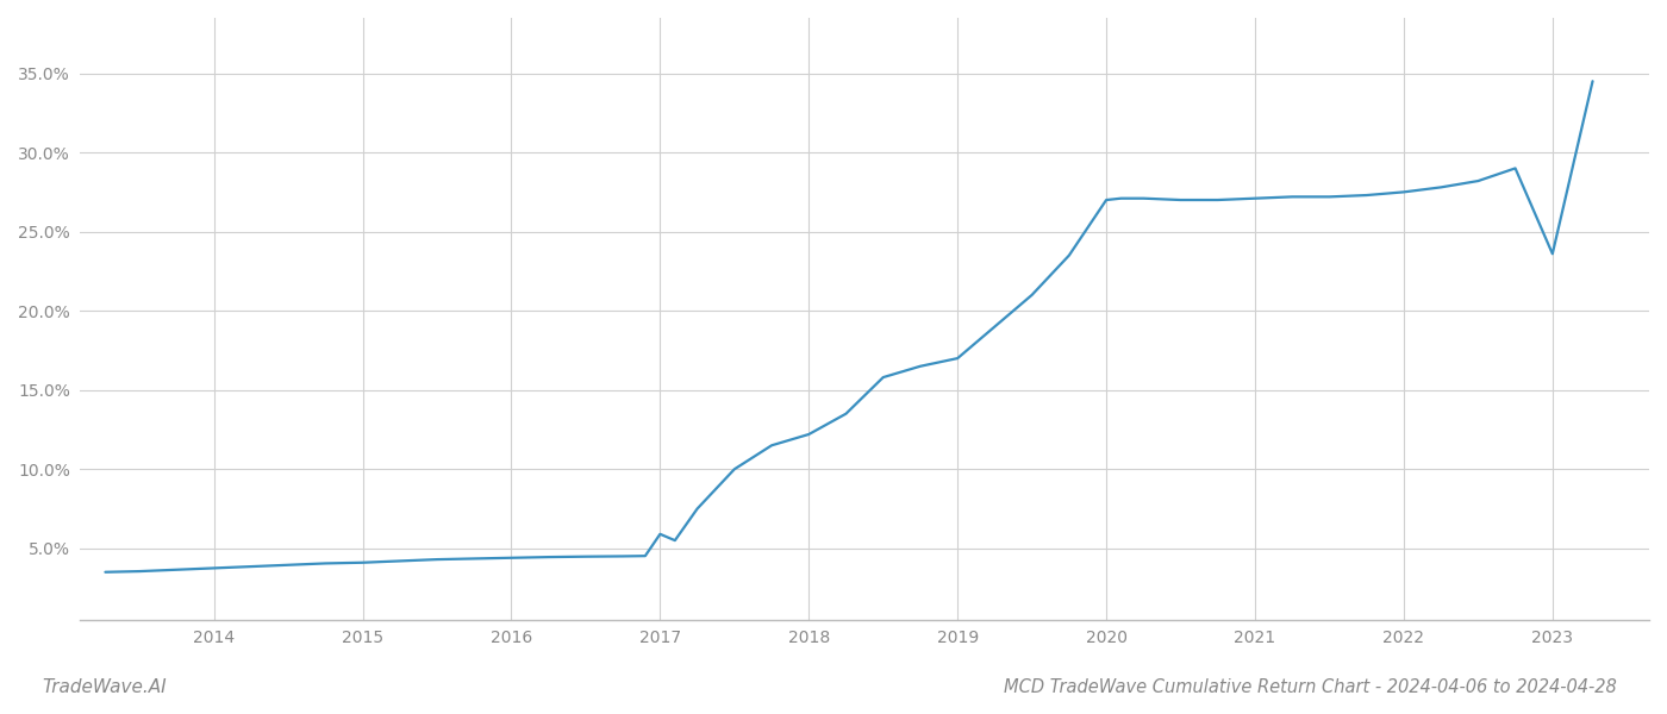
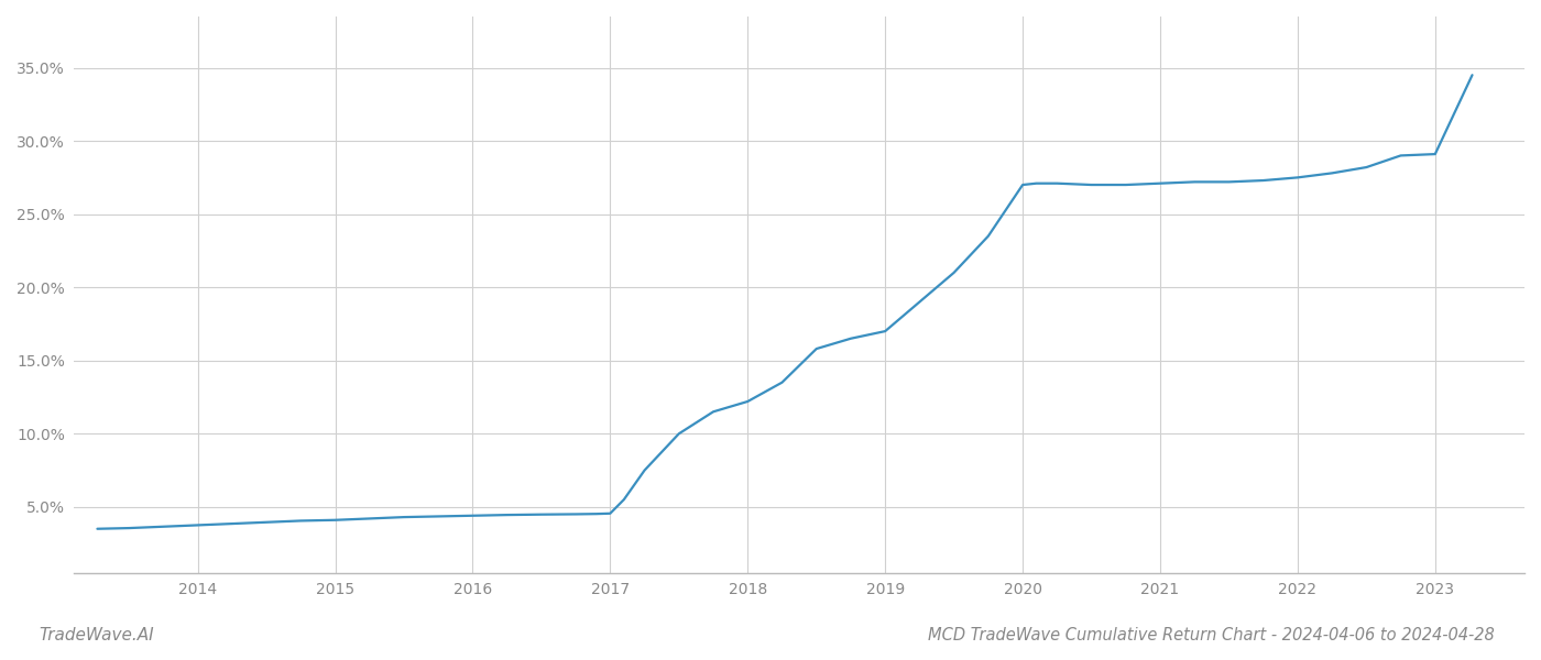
2017: 5.9% -> 4.5%
2023: 23.6% -> 29.1%
